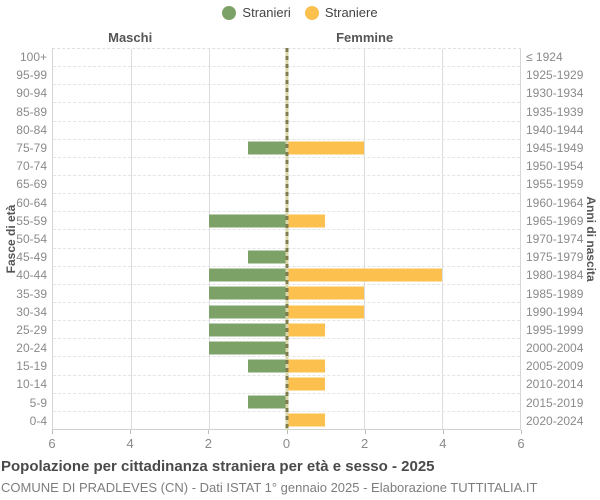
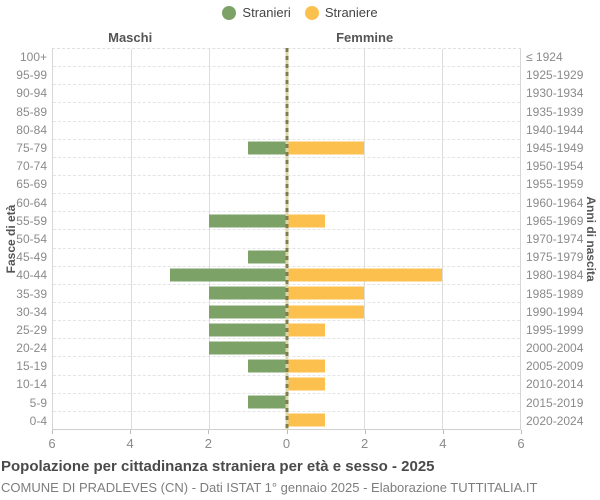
Stranieri/40-44: 2 -> 3
